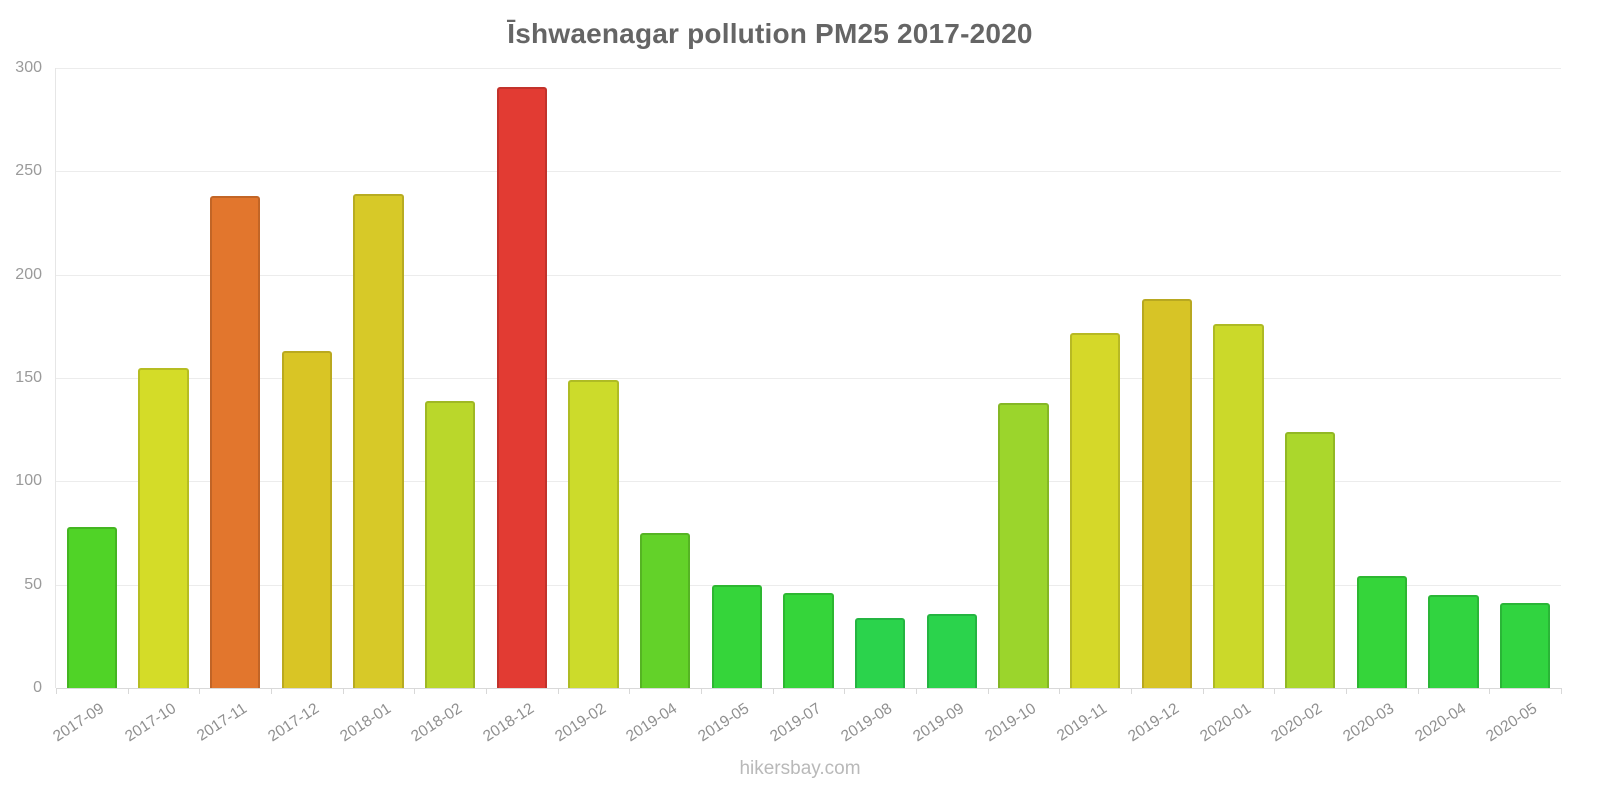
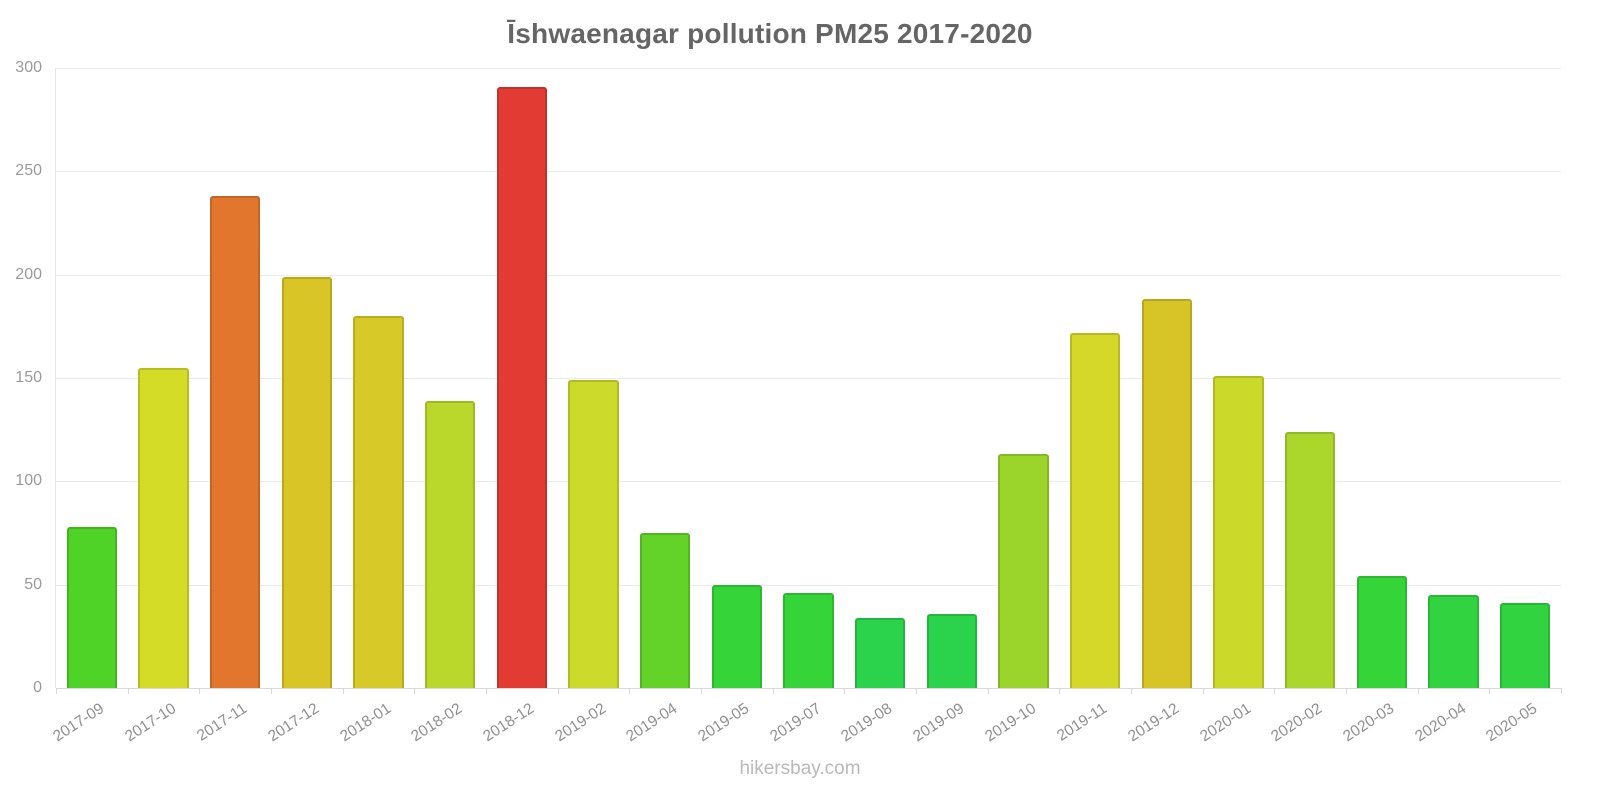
2017-12: 163 -> 199
2018-01: 239 -> 180
2019-10: 138 -> 113
2020-01: 176 -> 151
